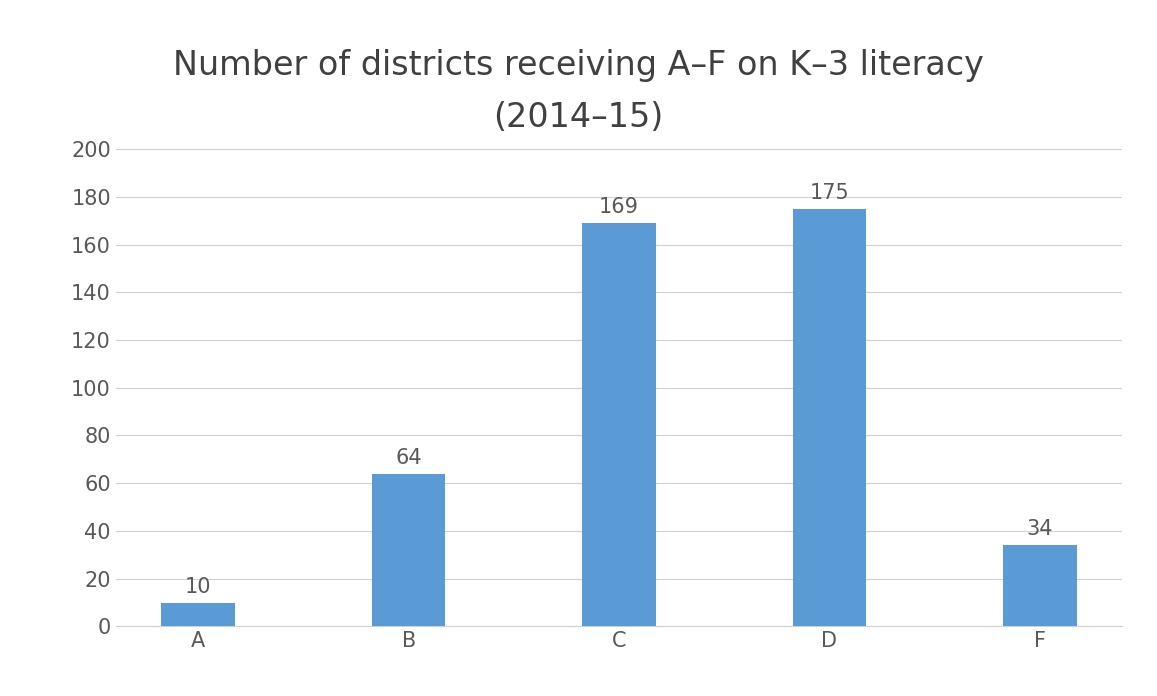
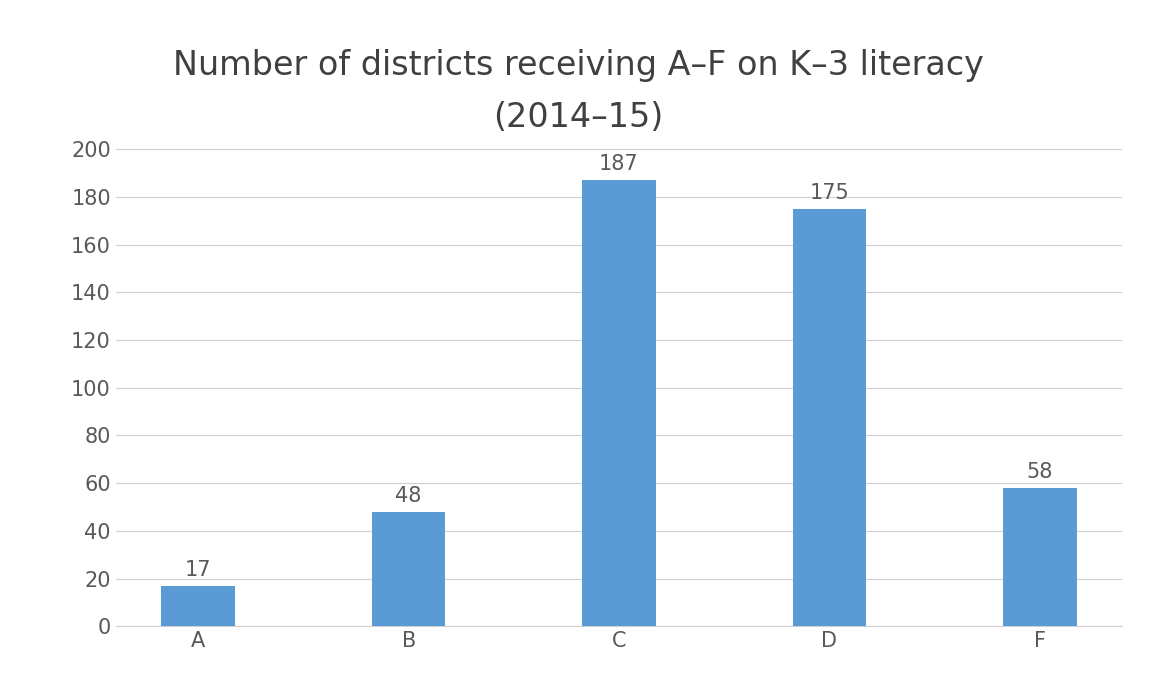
A: 10 -> 17
B: 64 -> 48
C: 169 -> 187
F: 34 -> 58
